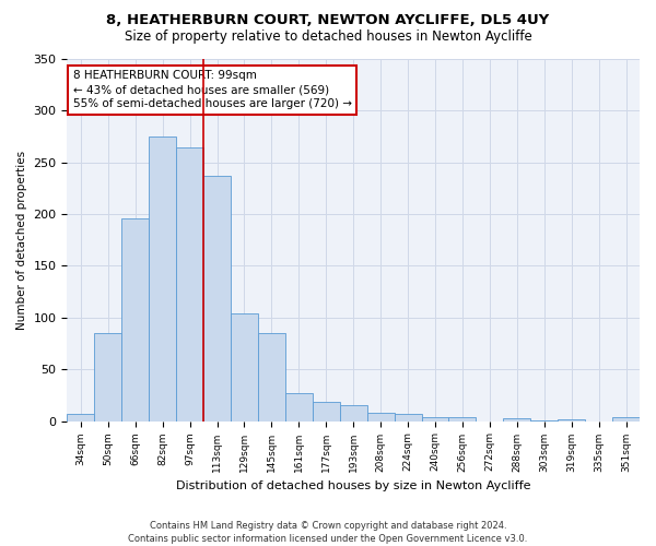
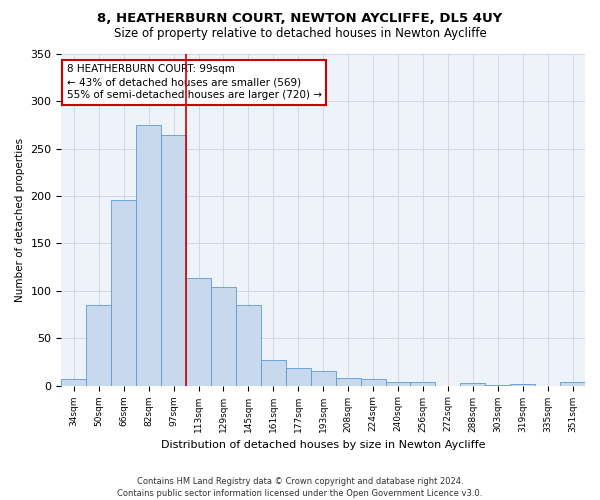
113sqm: 237 -> 114
